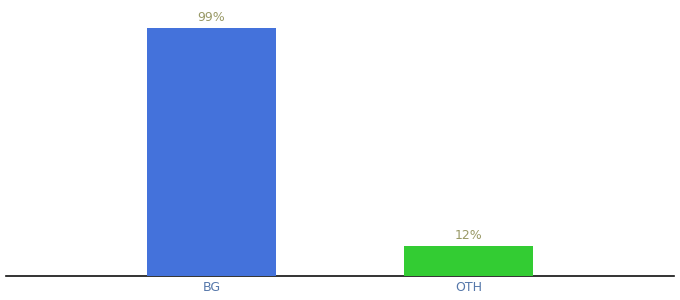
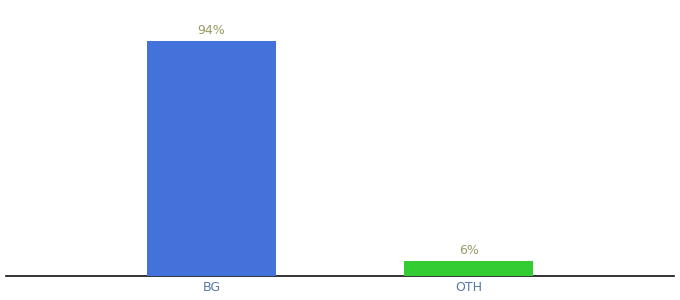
BG: 99% -> 94%
OTH: 12% -> 6%
